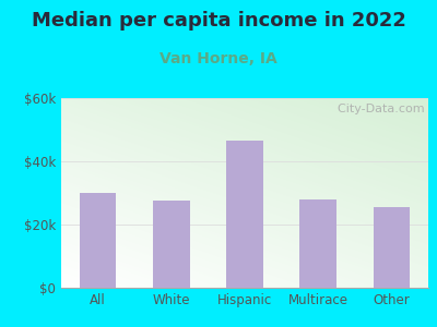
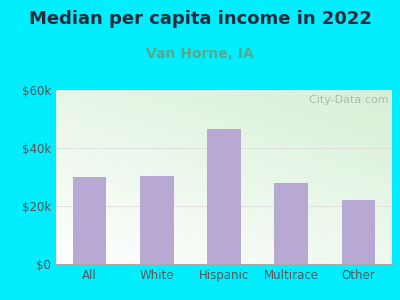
White: $27.5k -> $30.5k
Other: $25.5k -> $22.0k
